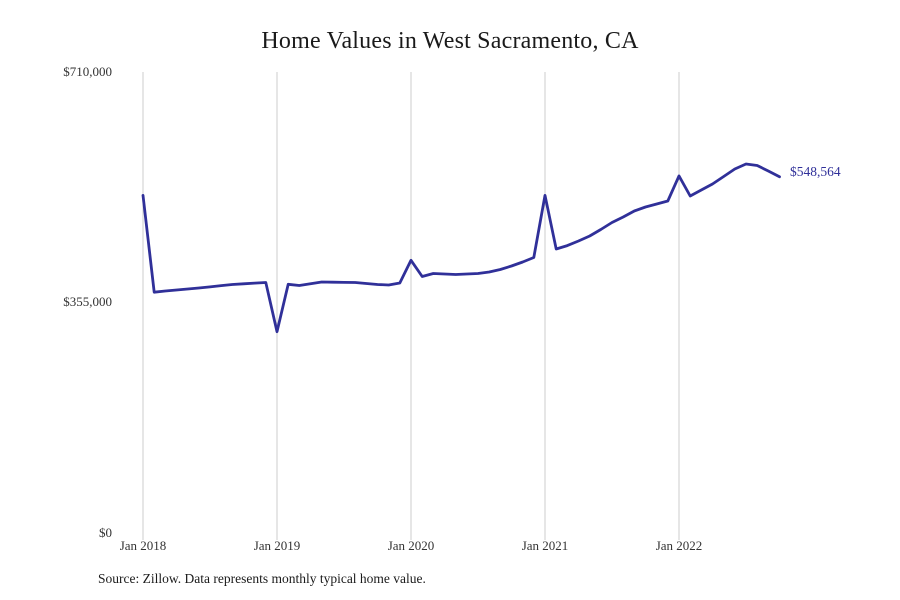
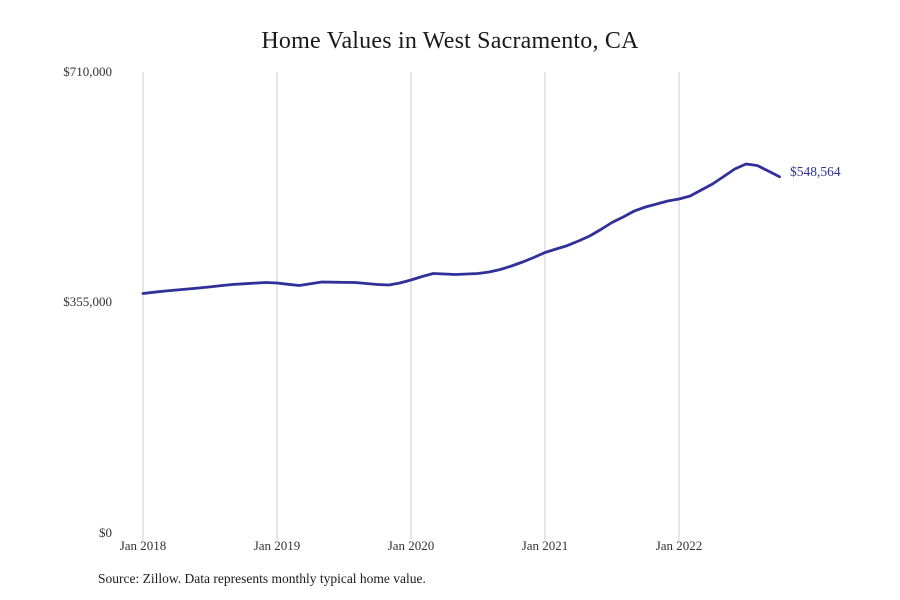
Jan 2018: $520000 -> $370000
Jan 2019: $310000 -> $380000
Jan 2020: $420000 -> $390000
Jan 2021: $520000 -> $430000
Jan 2022: $550000 -> $510000
